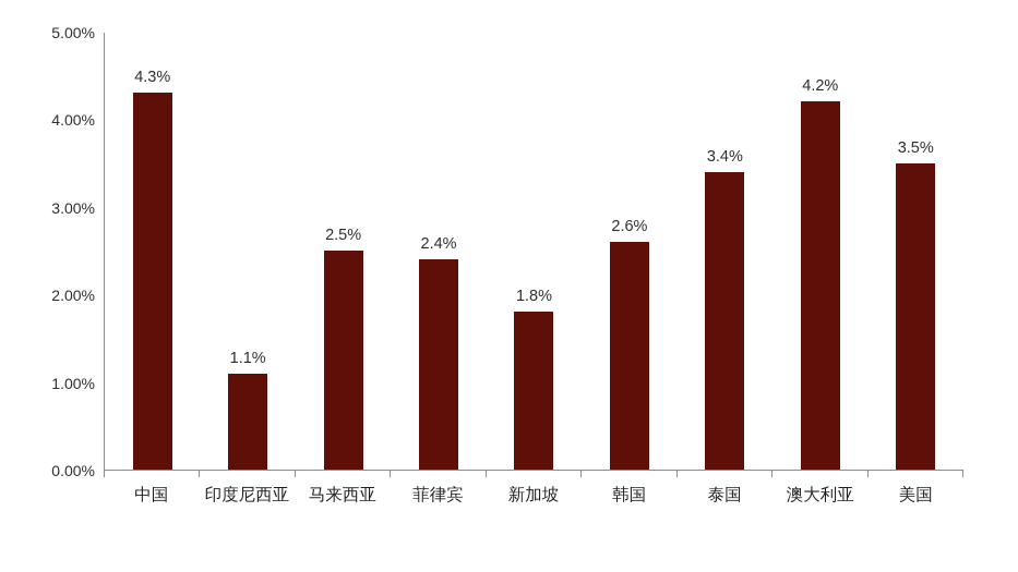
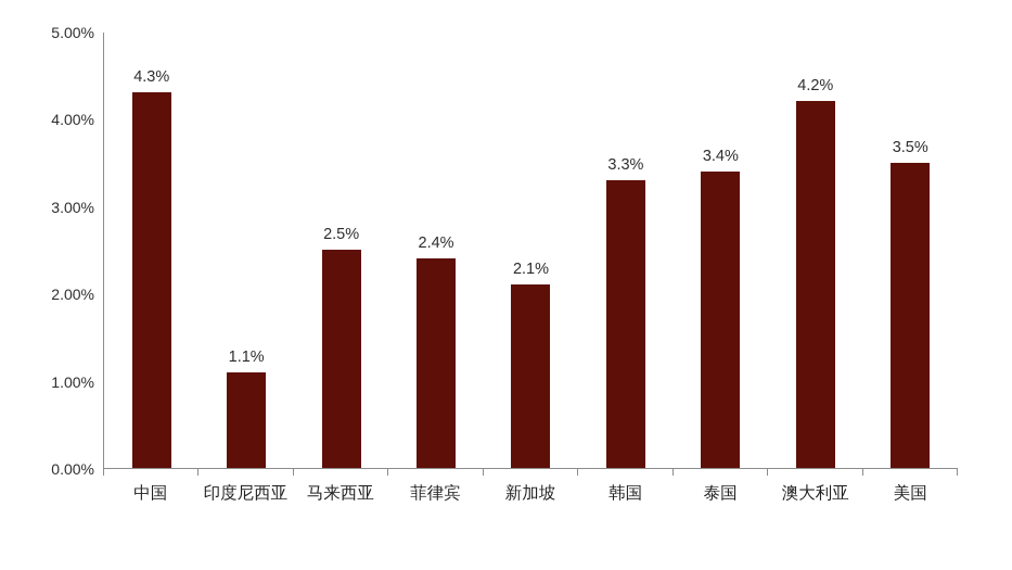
新加坡: 1.8% -> 2.1%
韩国: 2.6% -> 3.3%
